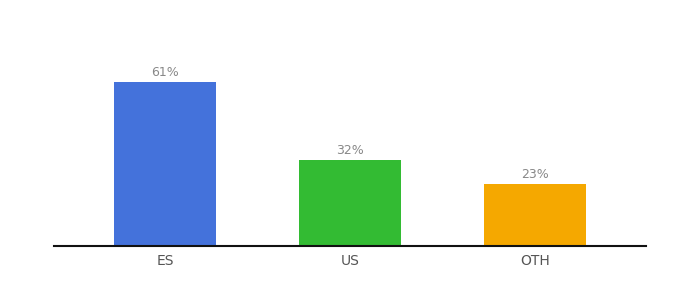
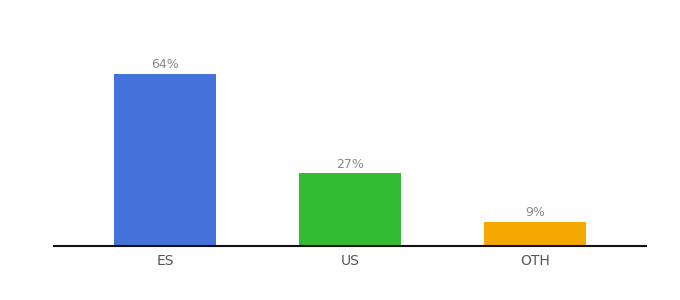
ES: 61% -> 64%
US: 32% -> 27%
OTH: 23% -> 9%
